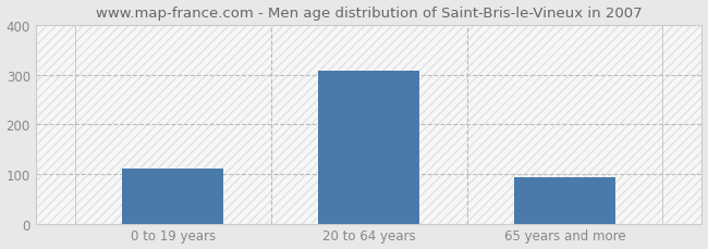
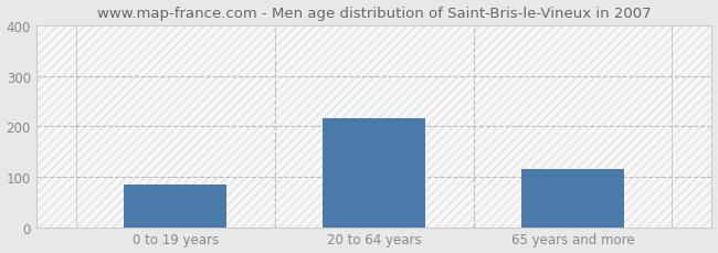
0 to 19 years: 111 -> 85
20 to 64 years: 307 -> 215
65 years and more: 94 -> 115
